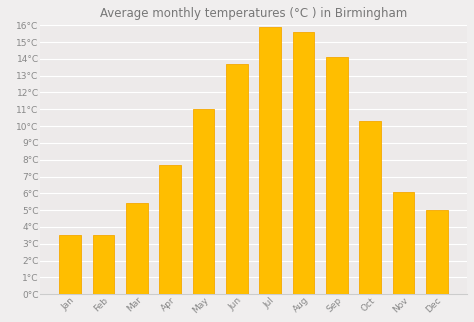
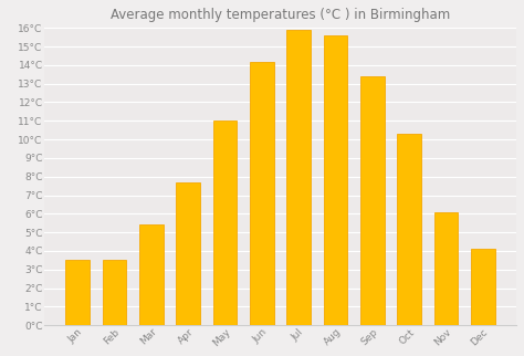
Jun: 13.7°C -> 14.2°C
Sep: 14.1°C -> 13.4°C
Dec: 5.0°C -> 4.1°C
